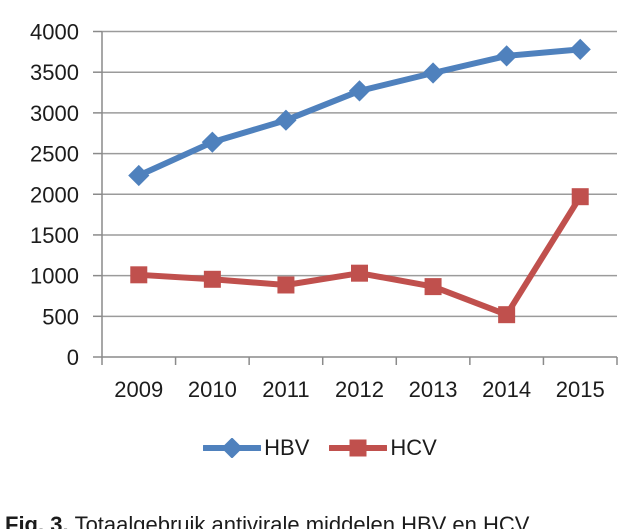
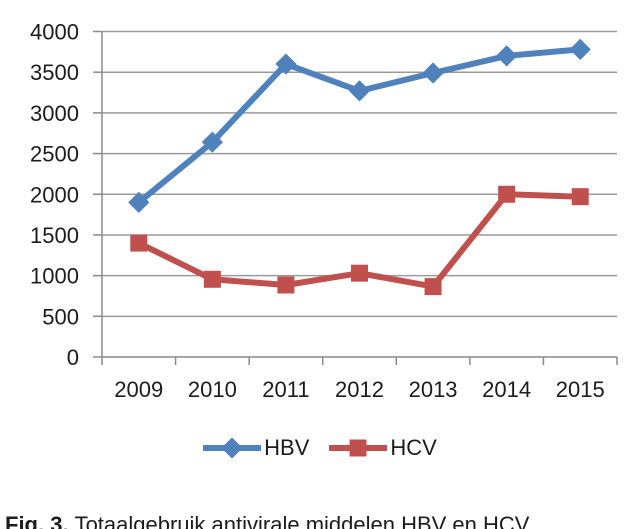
HBV/2009: 2200 -> 1900
HCV/2009: 1000 -> 1400
HBV/2011: 2900 -> 3600
HCV/2014: 500 -> 2000
